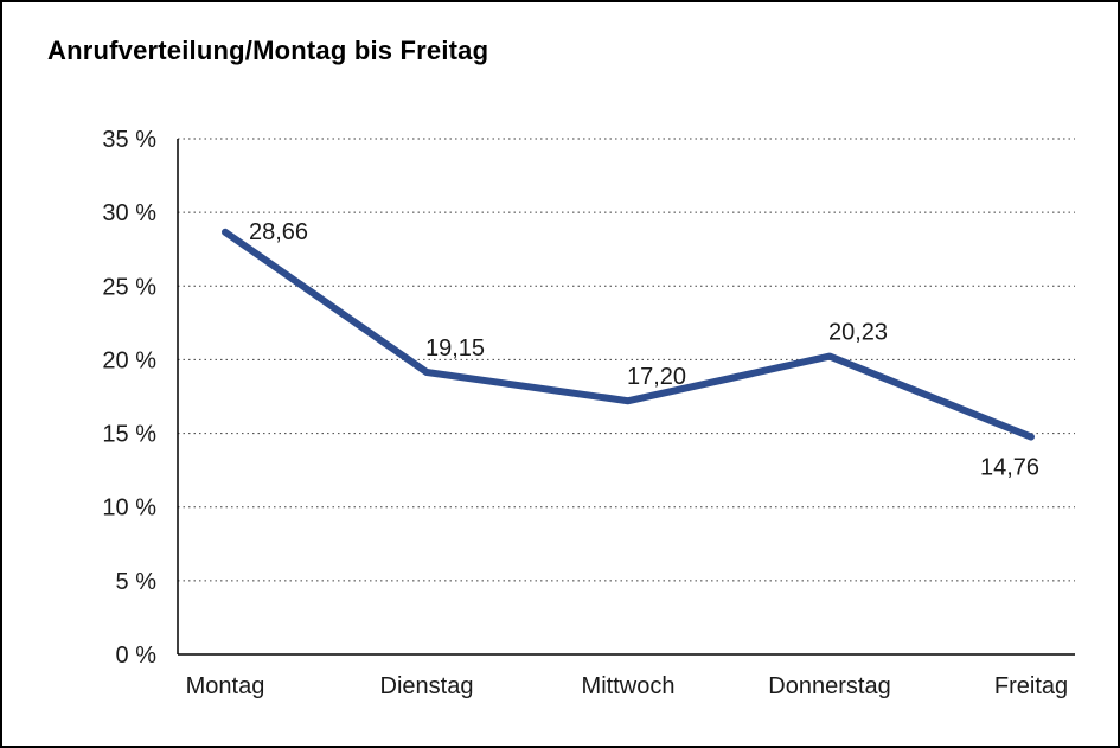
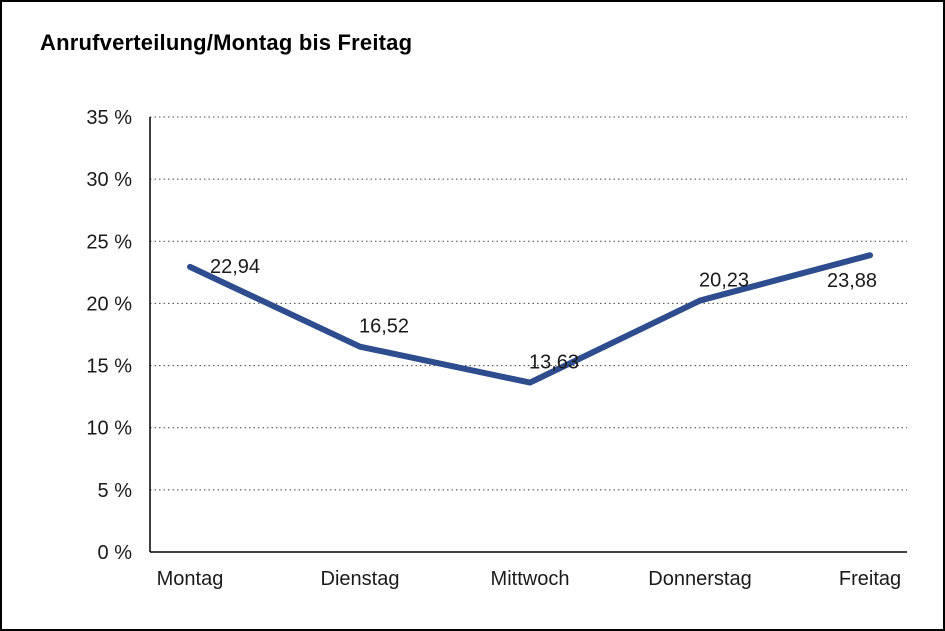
Montag: 28,66 -> 22,94
Dienstag: 19,15 -> 16,52
Mittwoch: 17,20 -> 13,63
Freitag: 14,76 -> 23,88
